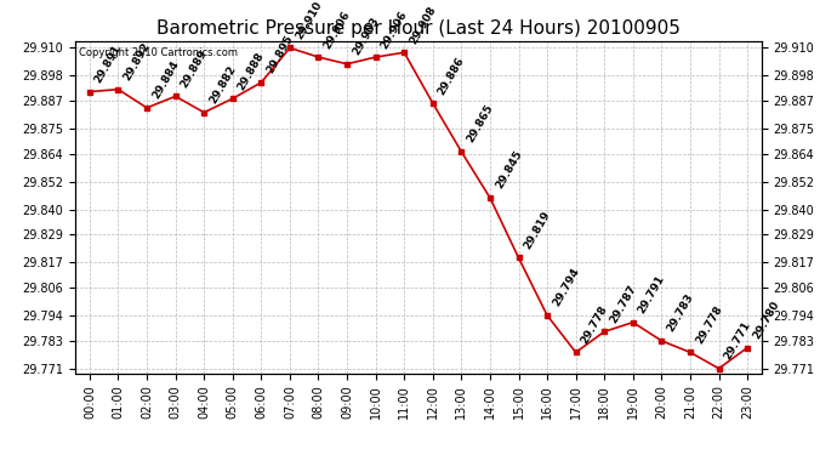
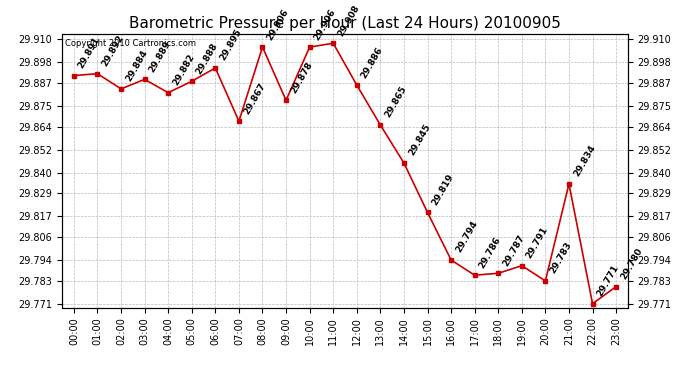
07:00: 29.910 -> 29.867
09:00: 29.903 -> 29.878
17:00: 29.778 -> 29.786
21:00: 29.778 -> 29.834
